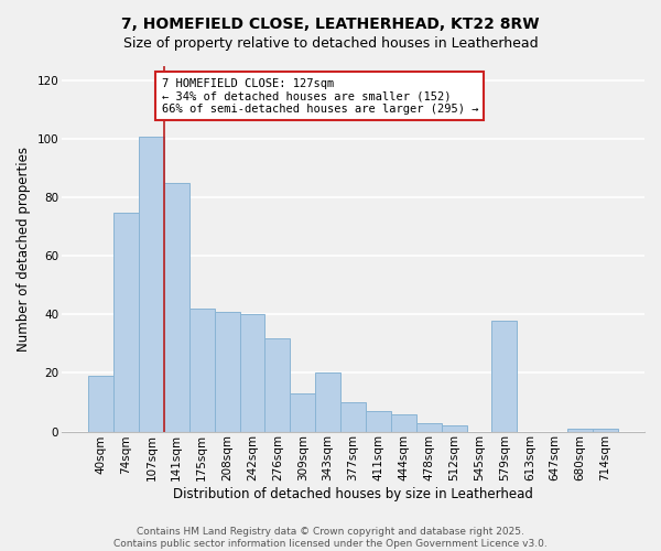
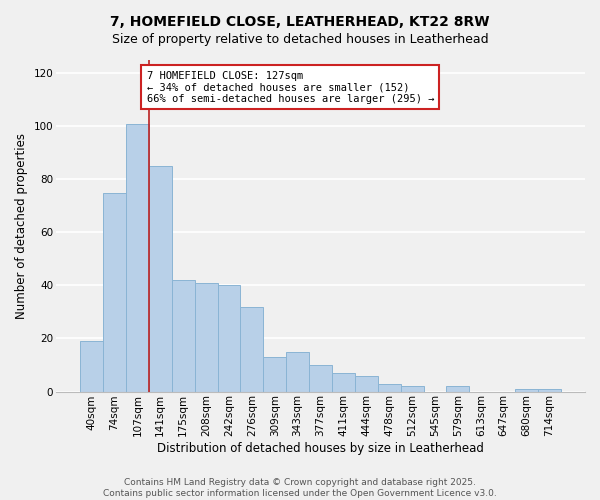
343sqm: 20 -> 15
579sqm: 38 -> 2
